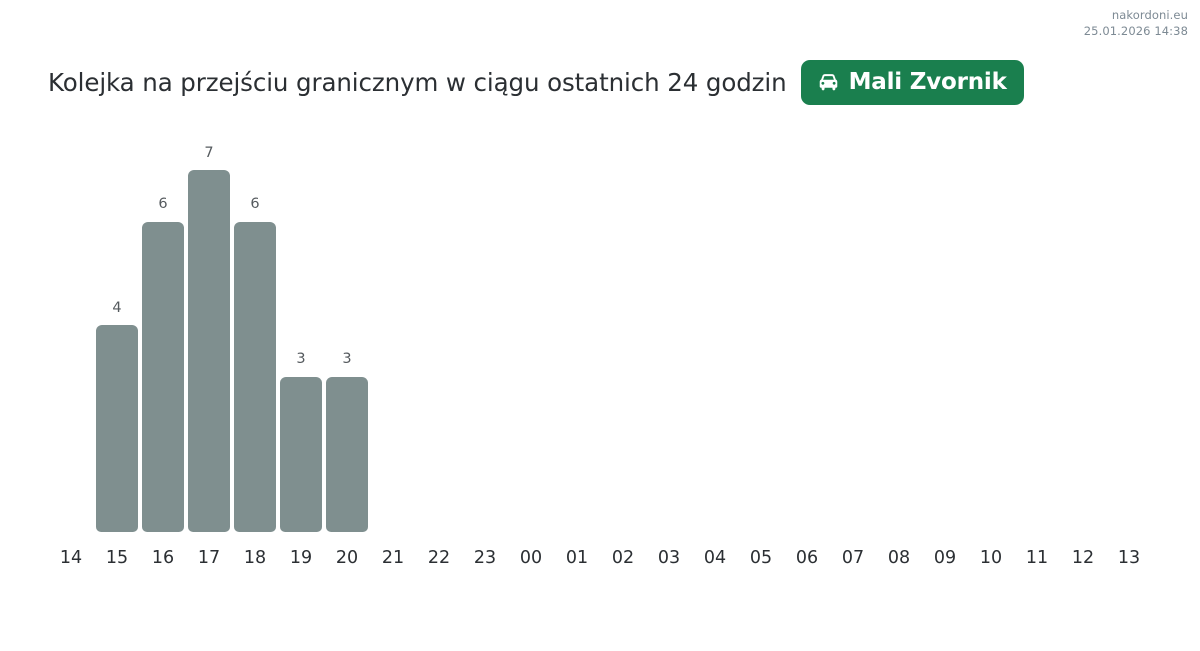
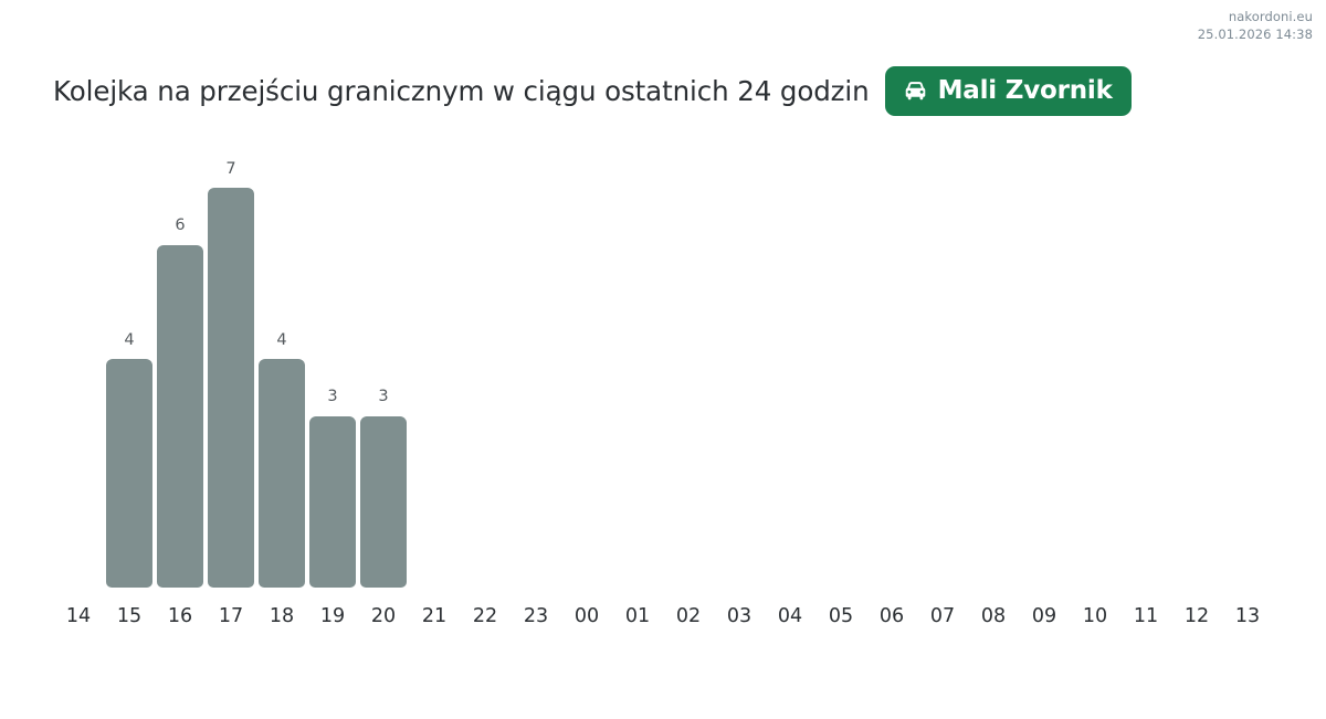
18: 6 -> 4
